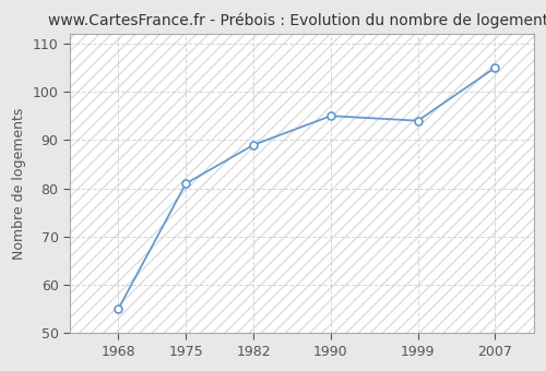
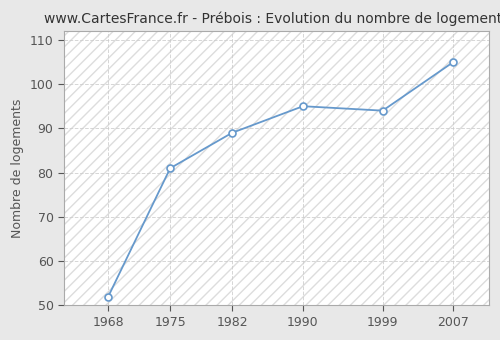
1968: 55 -> 52
